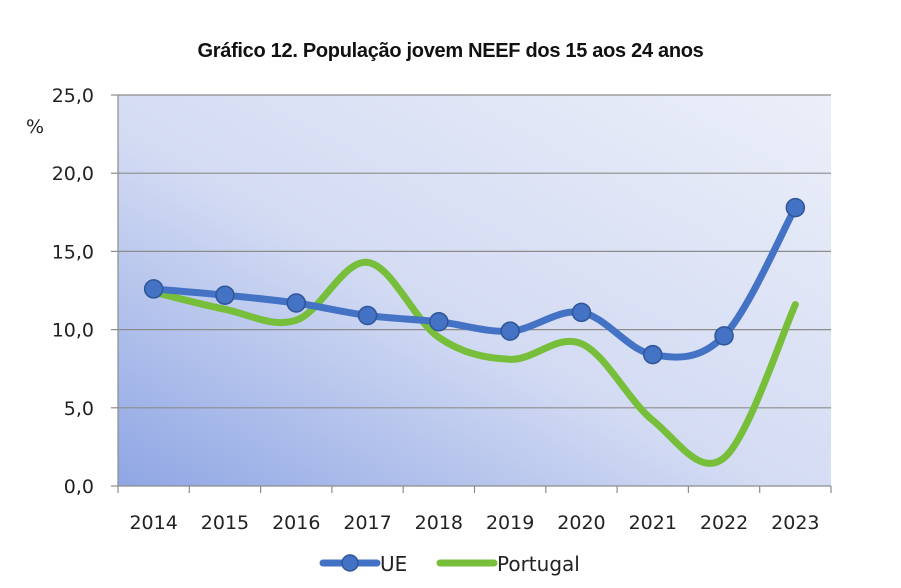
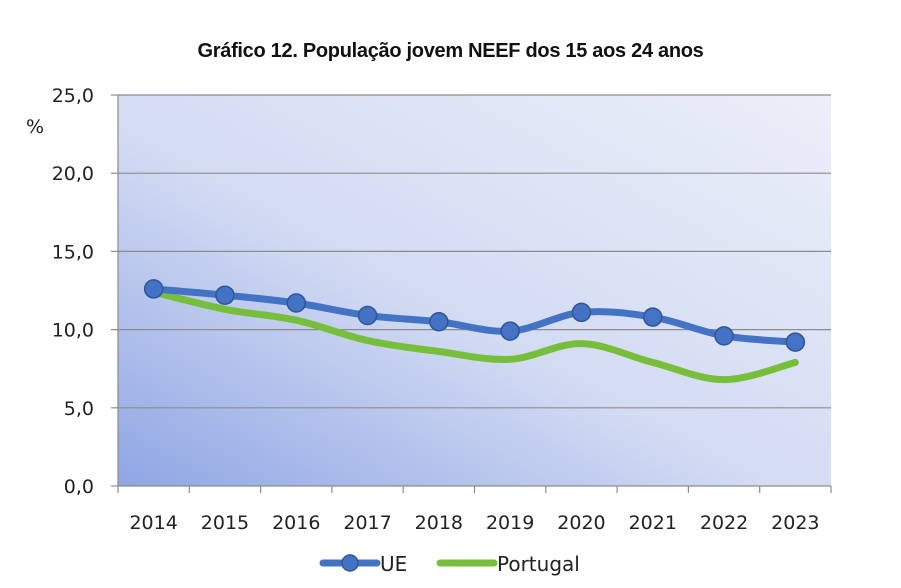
Portugal/2017: 14,3 -> 9,3
Portugal/2018: 9,5 -> 8,6
UE/2021: 8,4 -> 10,8
Portugal/2021: 4,2 -> 7,9
Portugal/2022: 1,8 -> 6,8
UE/2023: 17,8 -> 9,2
Portugal/2023: 11,6 -> 7,9
